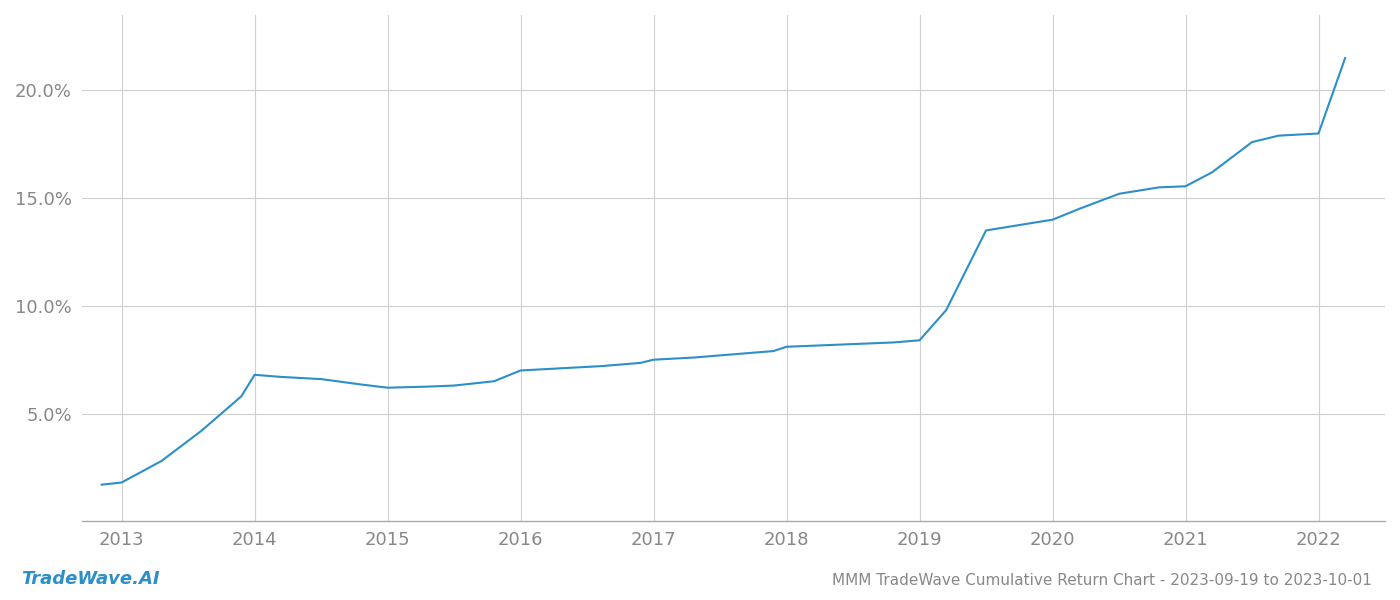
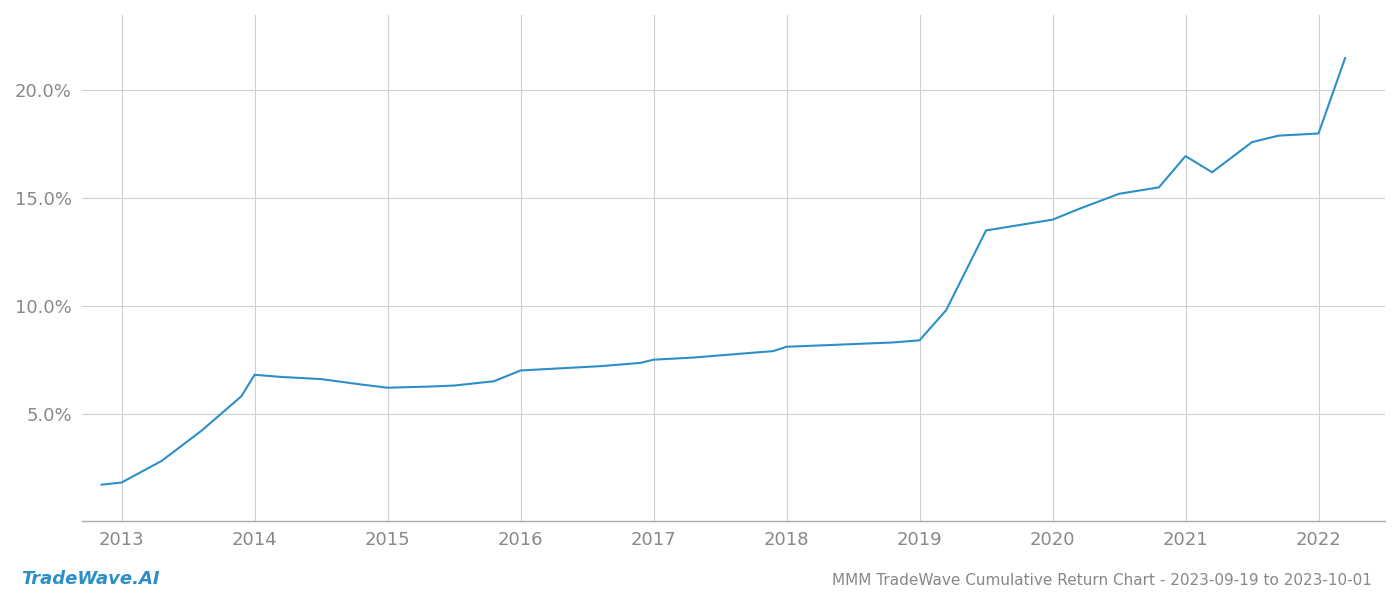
2021: 15.55% -> 16.95%
